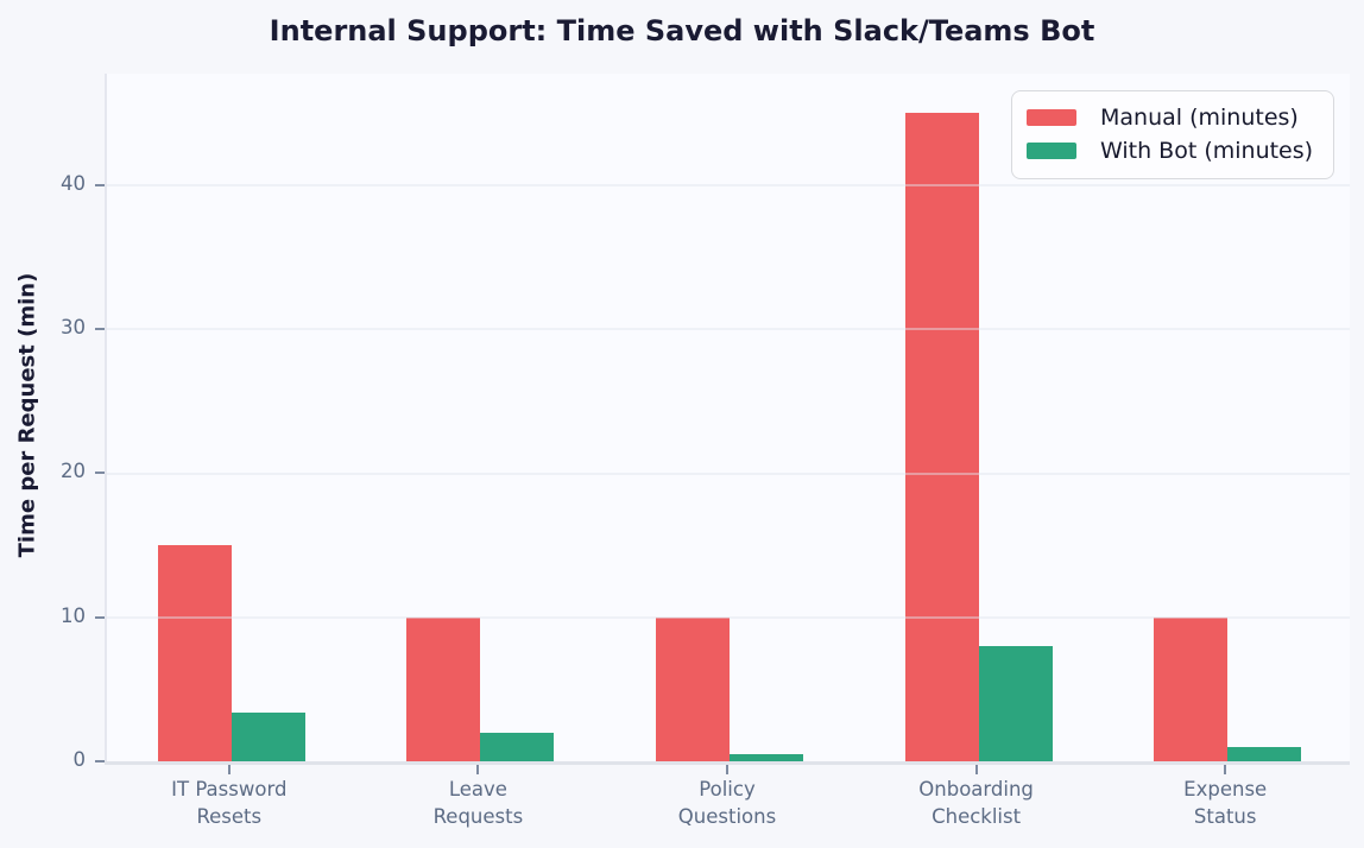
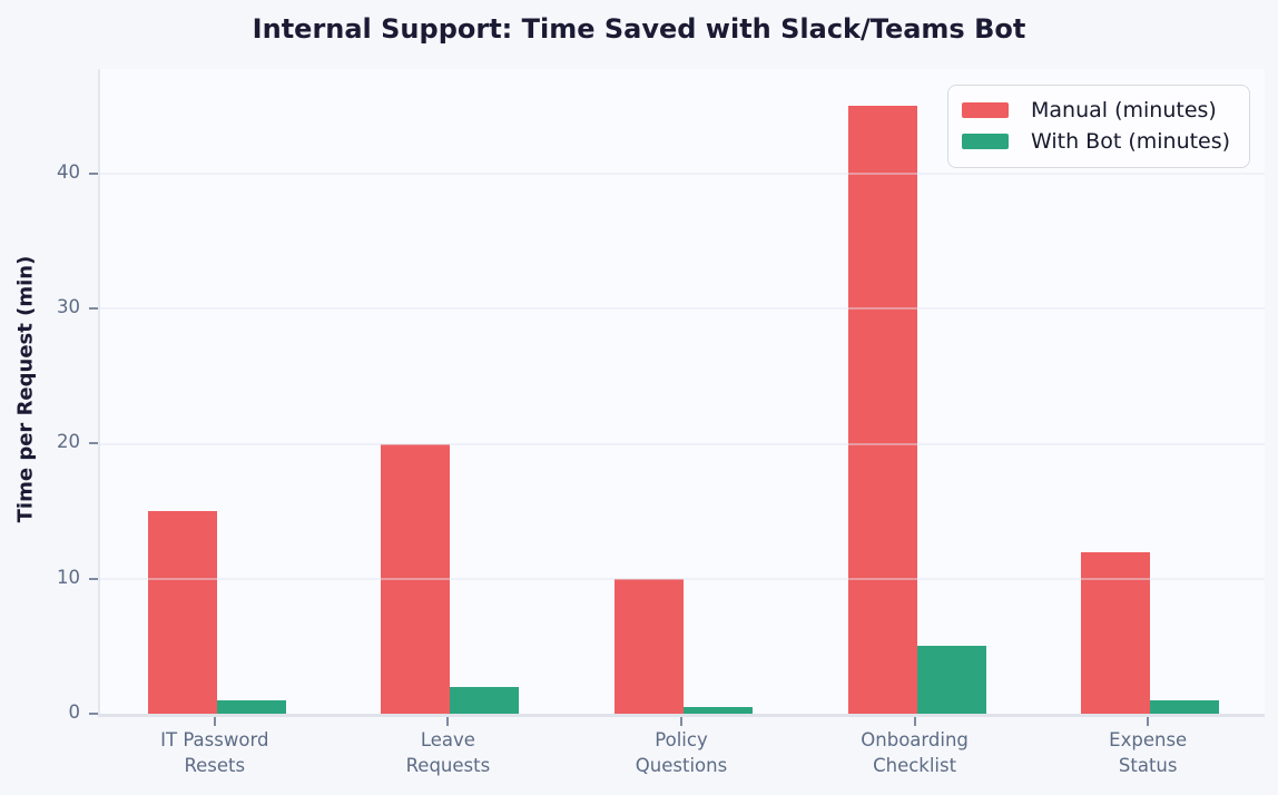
With Bot (minutes)/IT Password Resets: 3.4 -> 1.0
Manual (minutes)/Leave Requests: 10 -> 20
With Bot (minutes)/Onboarding Checklist: 8.0 -> 5.0
Manual (minutes)/Expense Status: 10 -> 12
